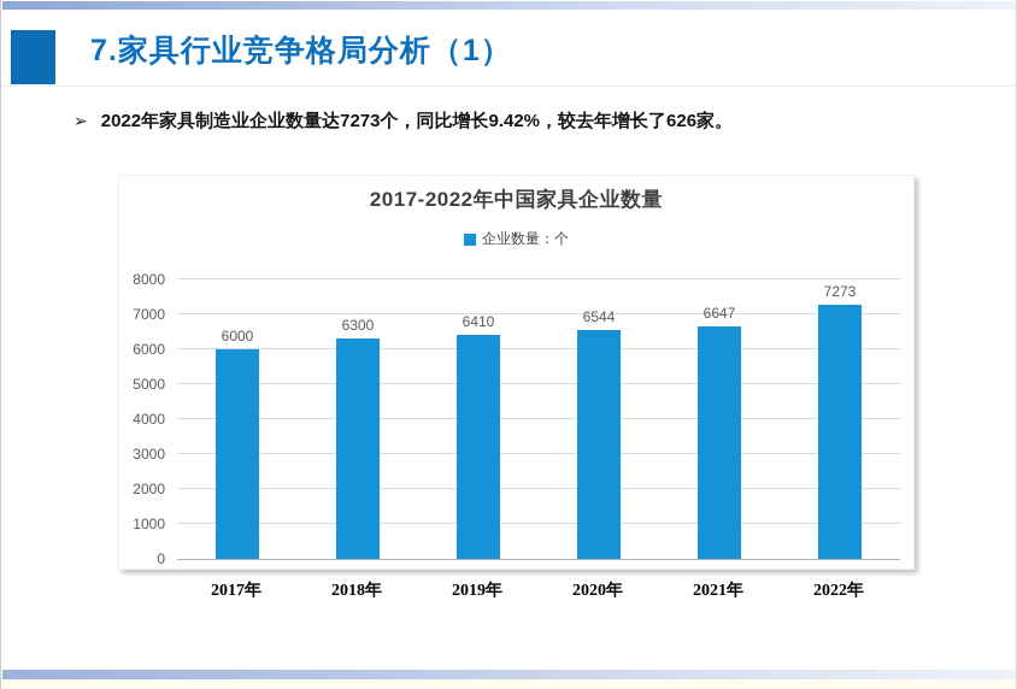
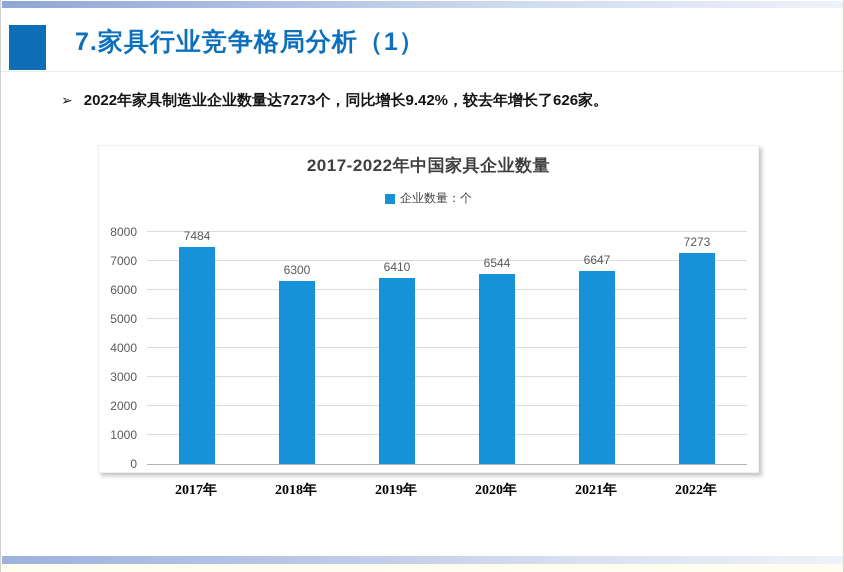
2017年: 6000 -> 7484
